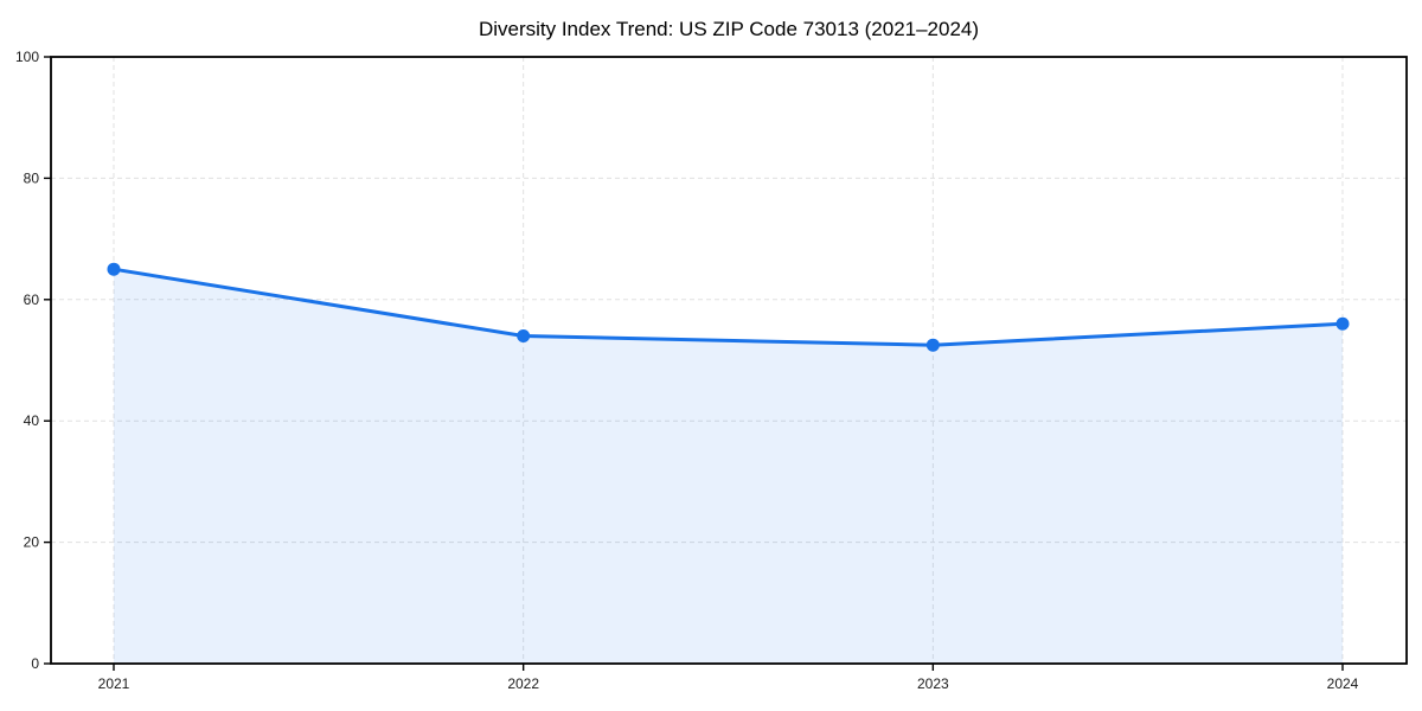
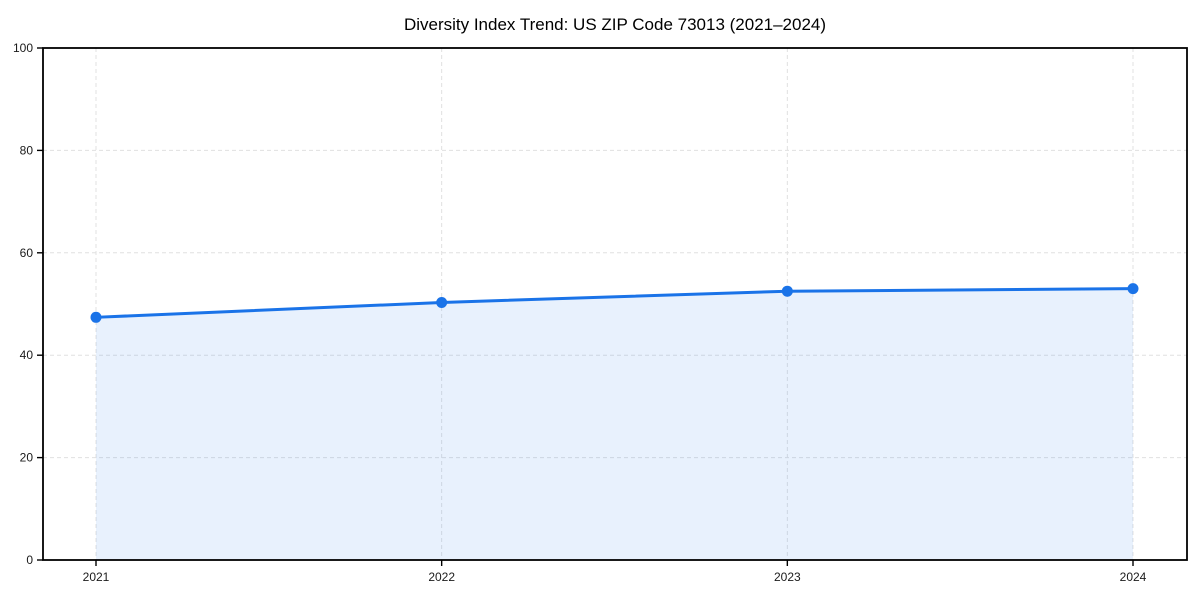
2021: 65 -> 47
2022: 54 -> 50
2024: 56 -> 53
